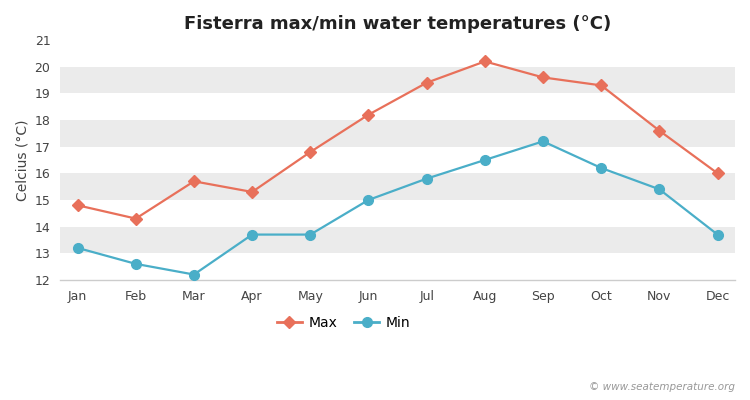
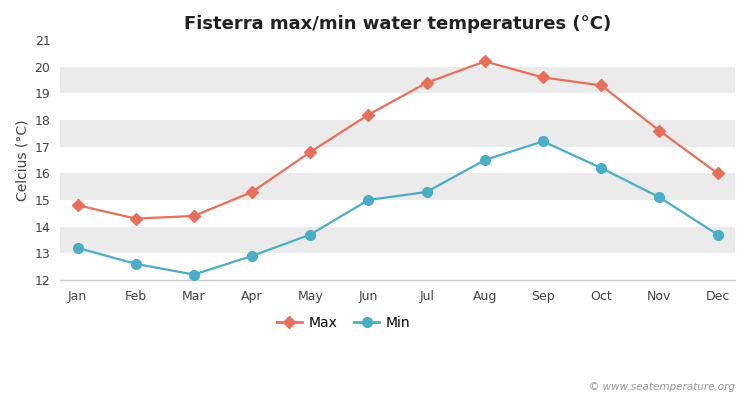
Max/Mar: 15.7 -> 14.4
Min/Apr: 13.7 -> 12.9
Min/Jul: 15.8 -> 15.3
Min/Nov: 15.4 -> 15.1
